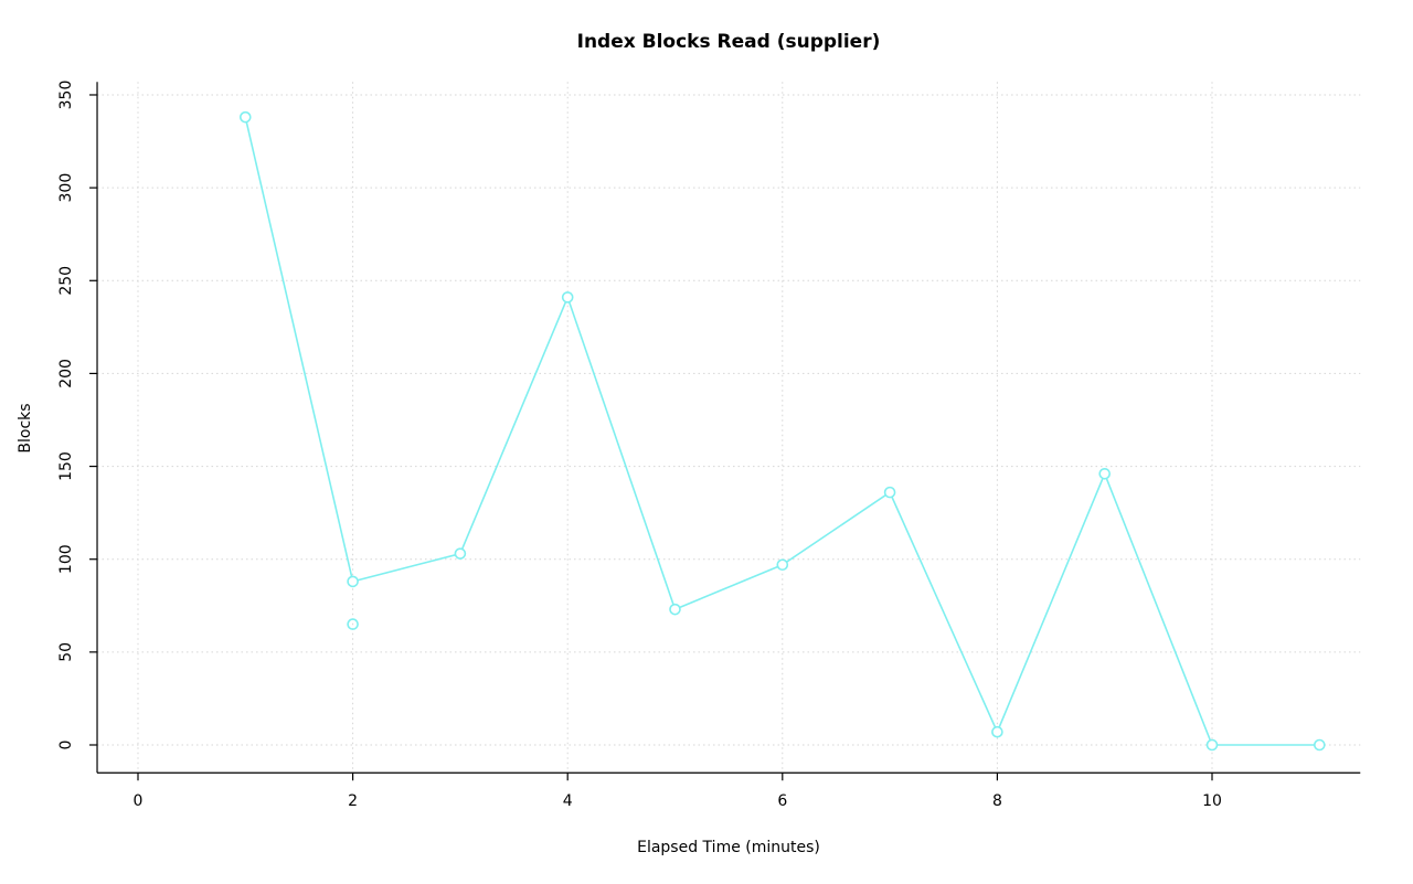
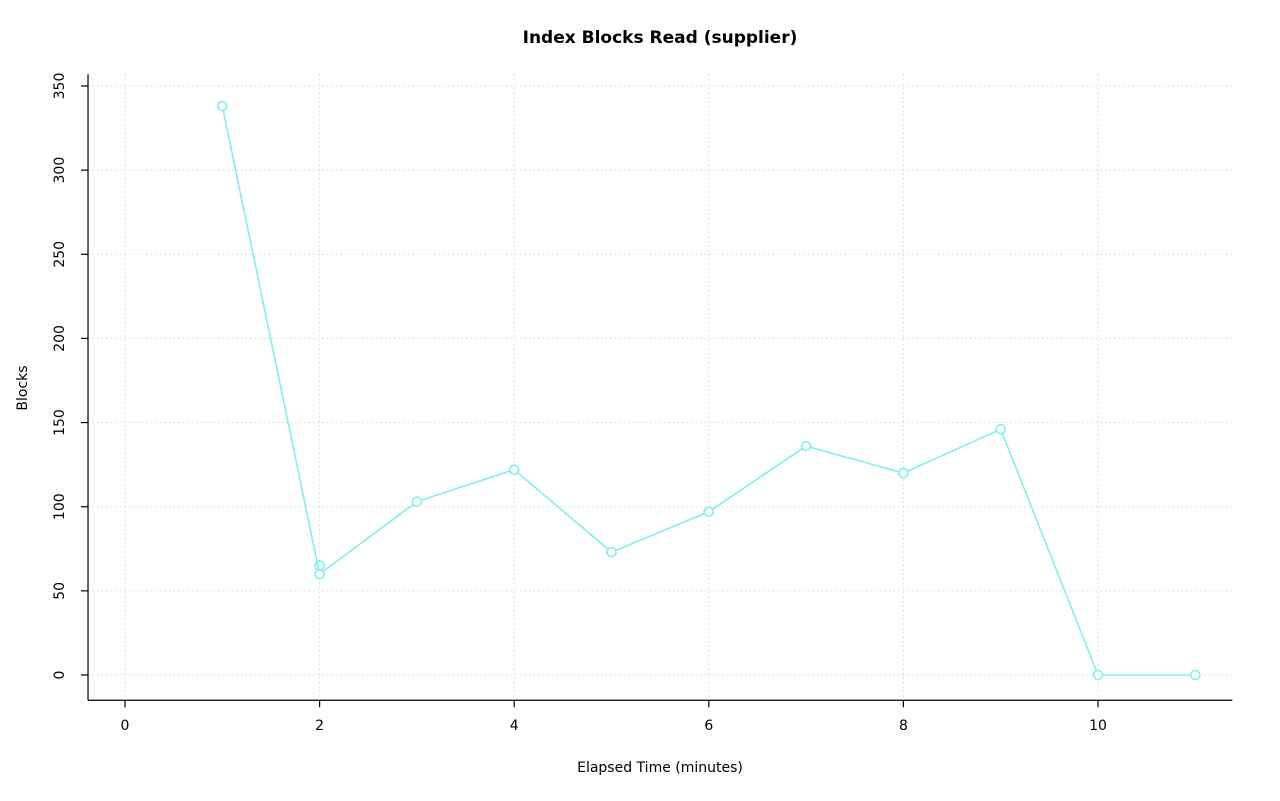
2: 88 -> 60
4: 241 -> 122
8: 7 -> 120
